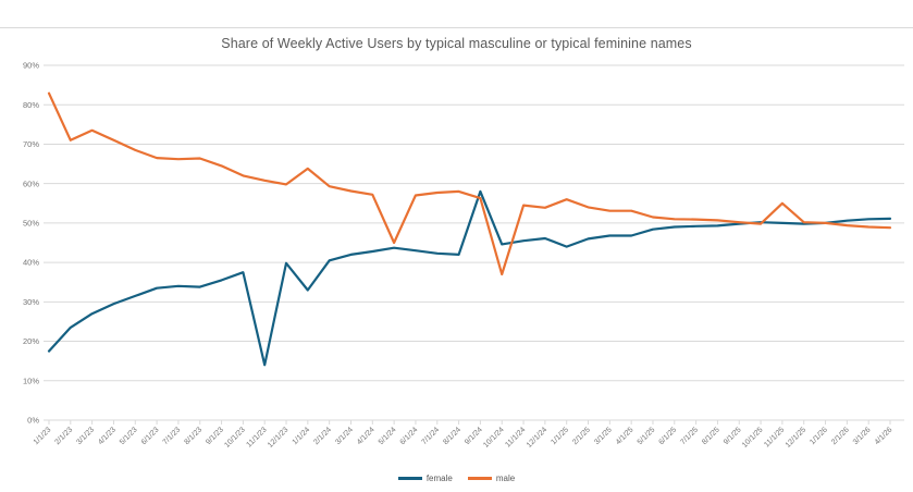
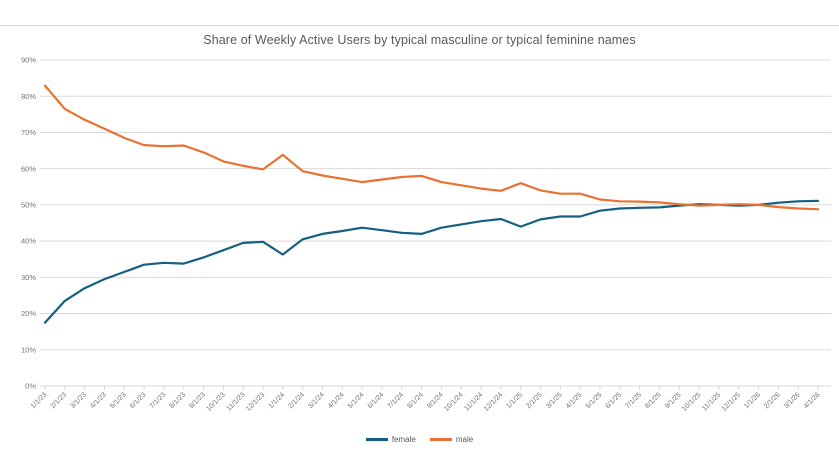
male/2/1/23: 71% -> 76%
female/11/1/23: 14% -> 40%
female/1/1/24: 33% -> 36%
male/5/1/24: 45% -> 56%
female/9/1/24: 58% -> 44%
male/10/1/24: 37% -> 55%
male/11/1/25: 55% -> 50%
